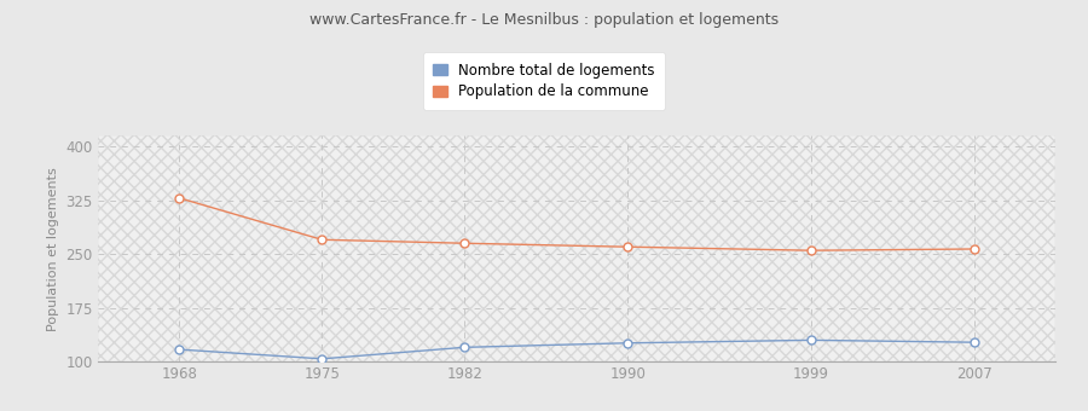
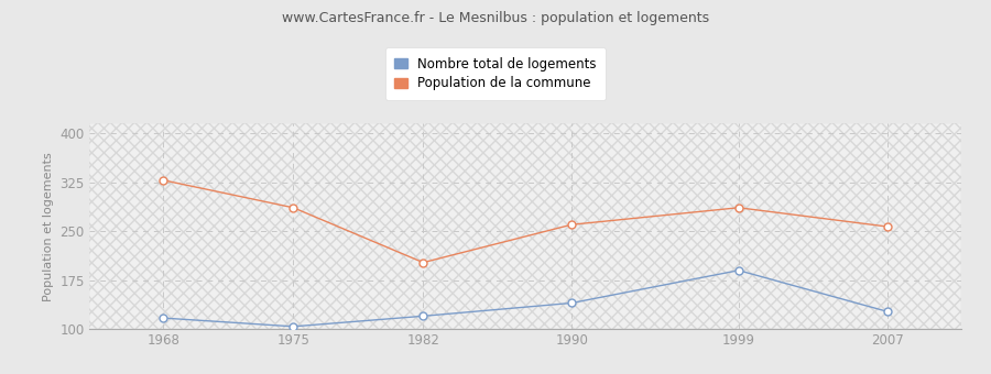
Population de la commune/1975: 270 -> 286
Population de la commune/1982: 265 -> 202
Nombre total de logements/1990: 126 -> 140
Nombre total de logements/1999: 130 -> 190
Population de la commune/1999: 255 -> 286
